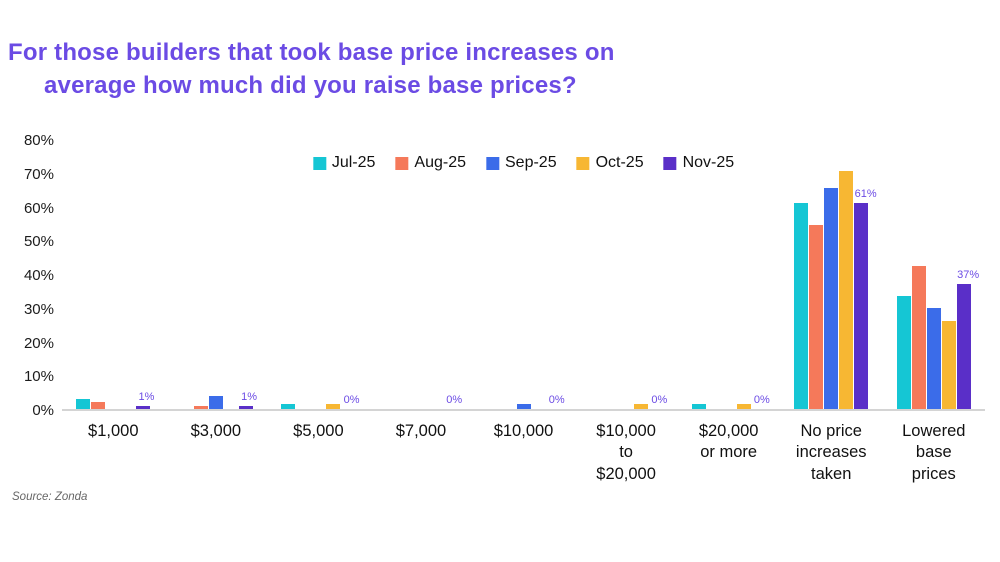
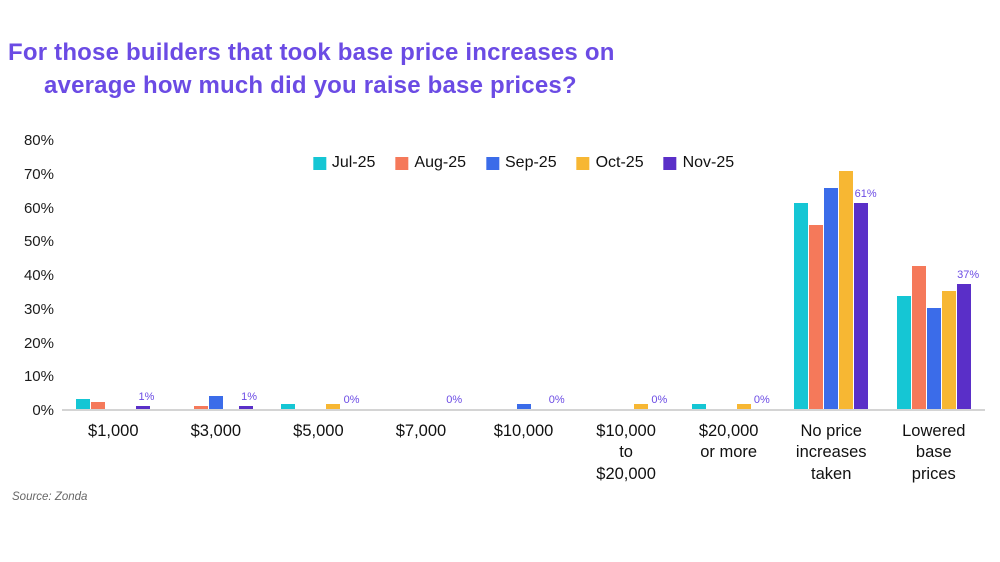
Oct-25/Lowered base prices: 26% -> 35%
